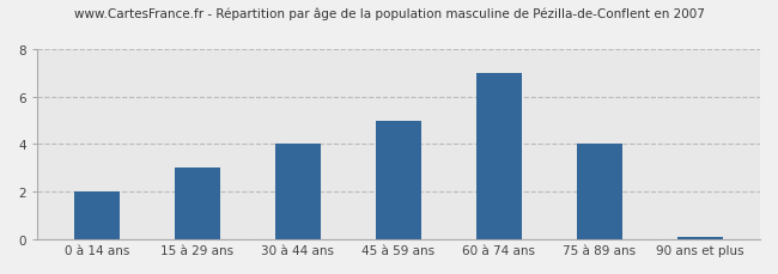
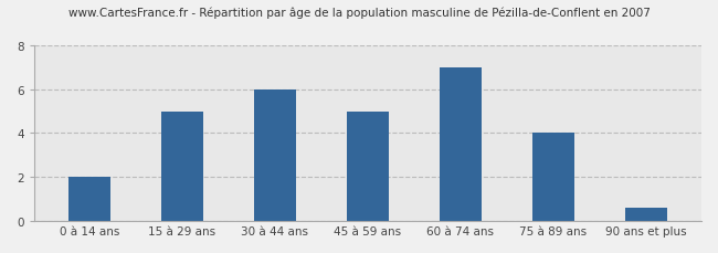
15 à 29 ans: 3.0 -> 5.0
30 à 44 ans: 4.0 -> 6.0
90 ans et plus: 0.1 -> 0.6
